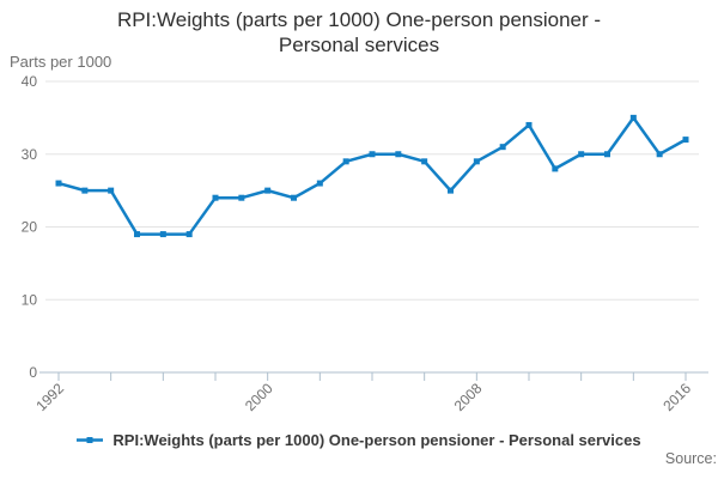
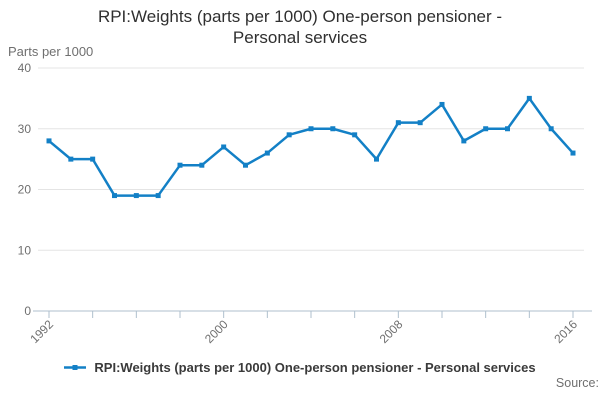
1992: 26 -> 28
2000: 25 -> 27
2008: 29 -> 31
2016: 32 -> 26
